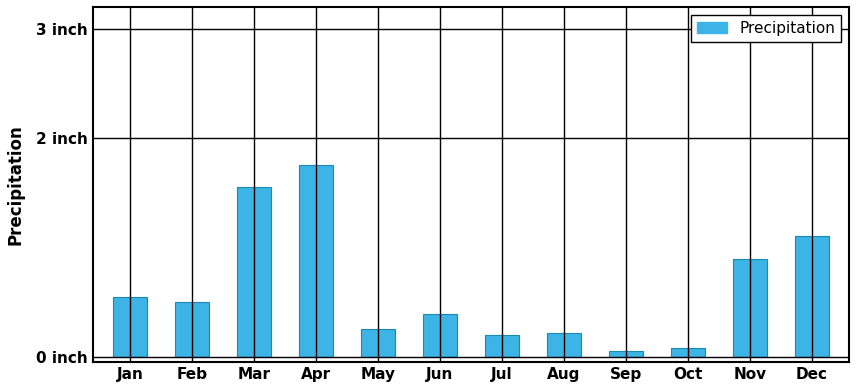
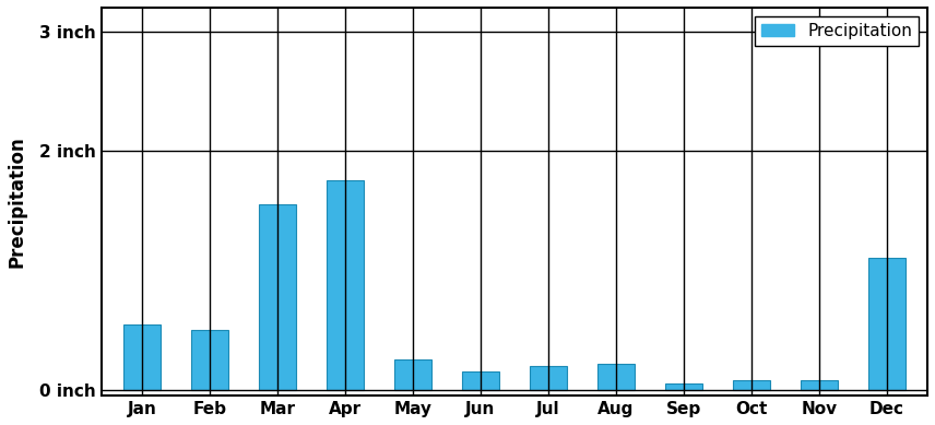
Jun: 0.39 inch -> 0.15 inch
Nov: 0.89 inch -> 0.08 inch
